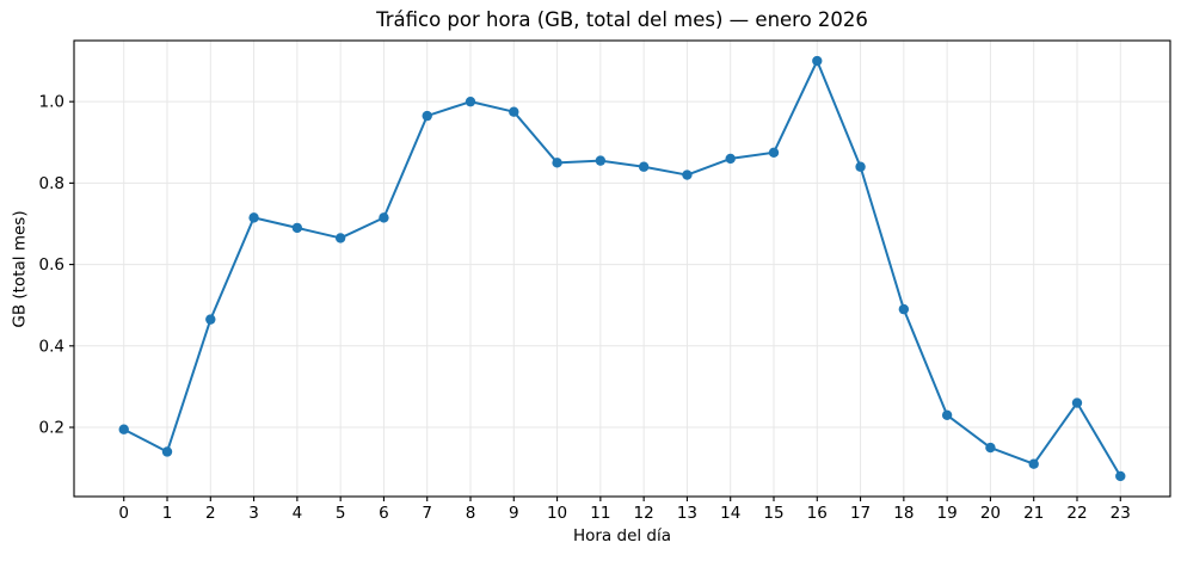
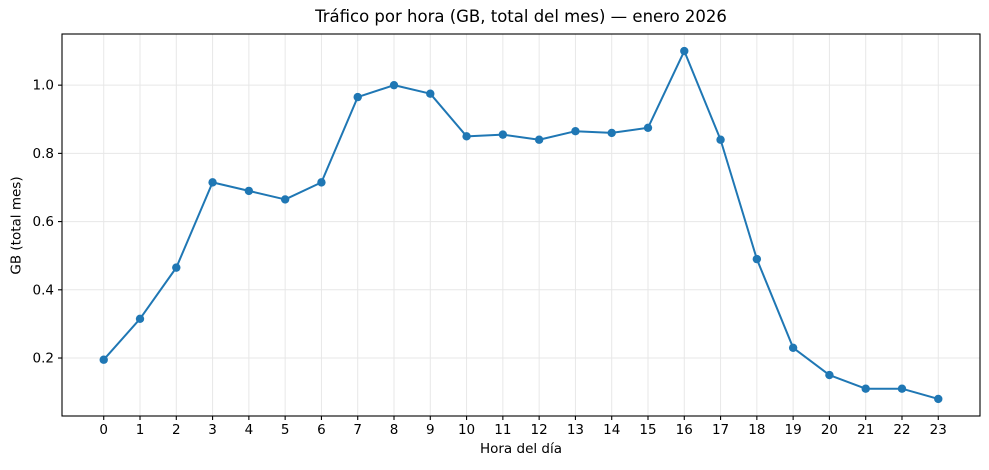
1: 0.14 -> 0.32
13: 0.82 -> 0.86
22: 0.26 -> 0.11
